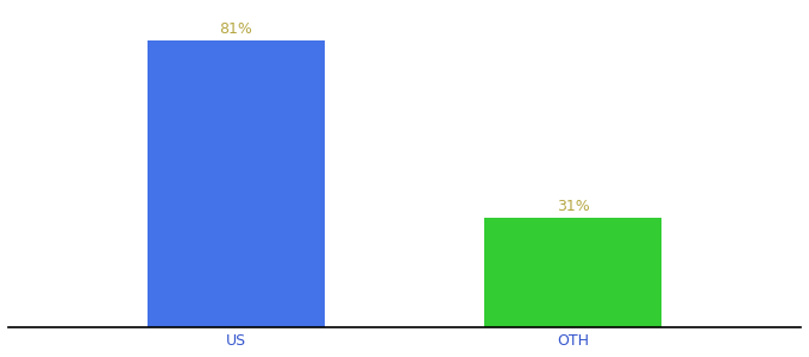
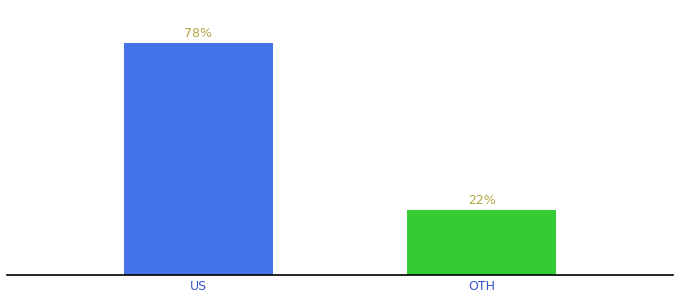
US: 81% -> 78%
OTH: 31% -> 22%
